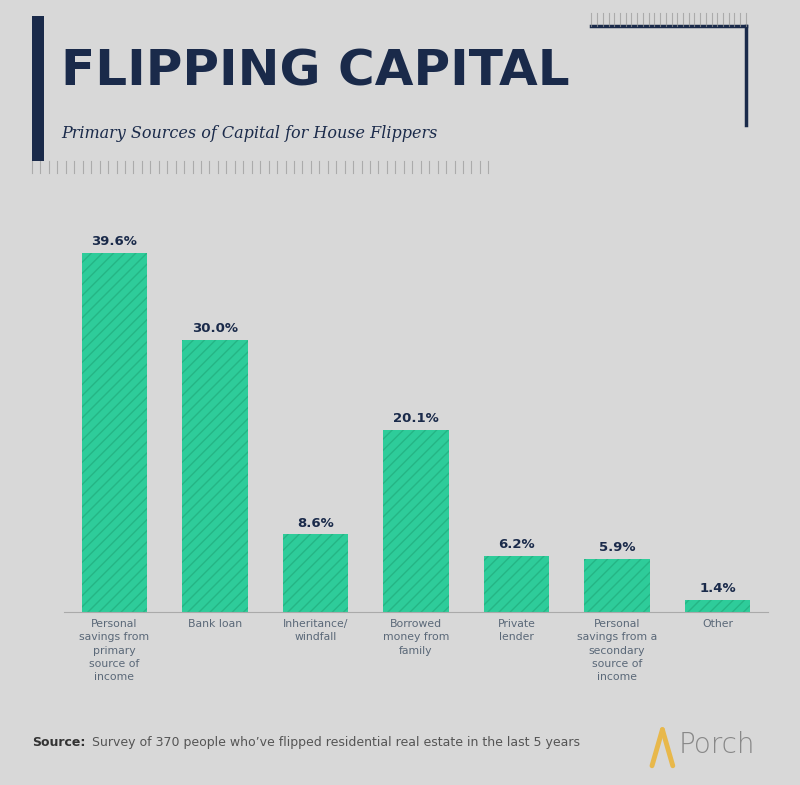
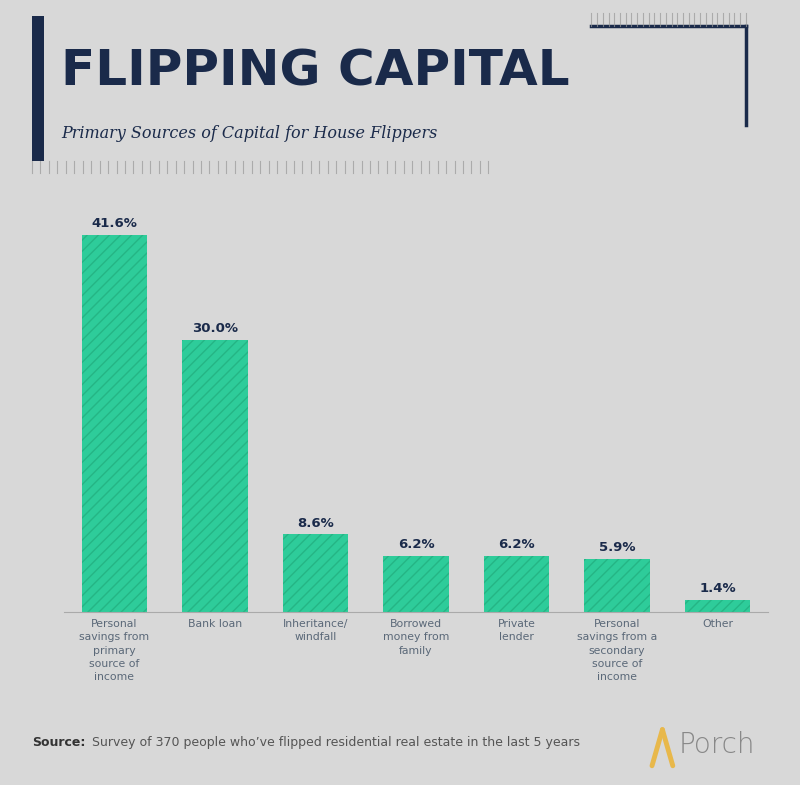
Personal savings from primary source of income: 39.6% -> 41.6%
Borrowed money from family: 20.1% -> 6.2%
